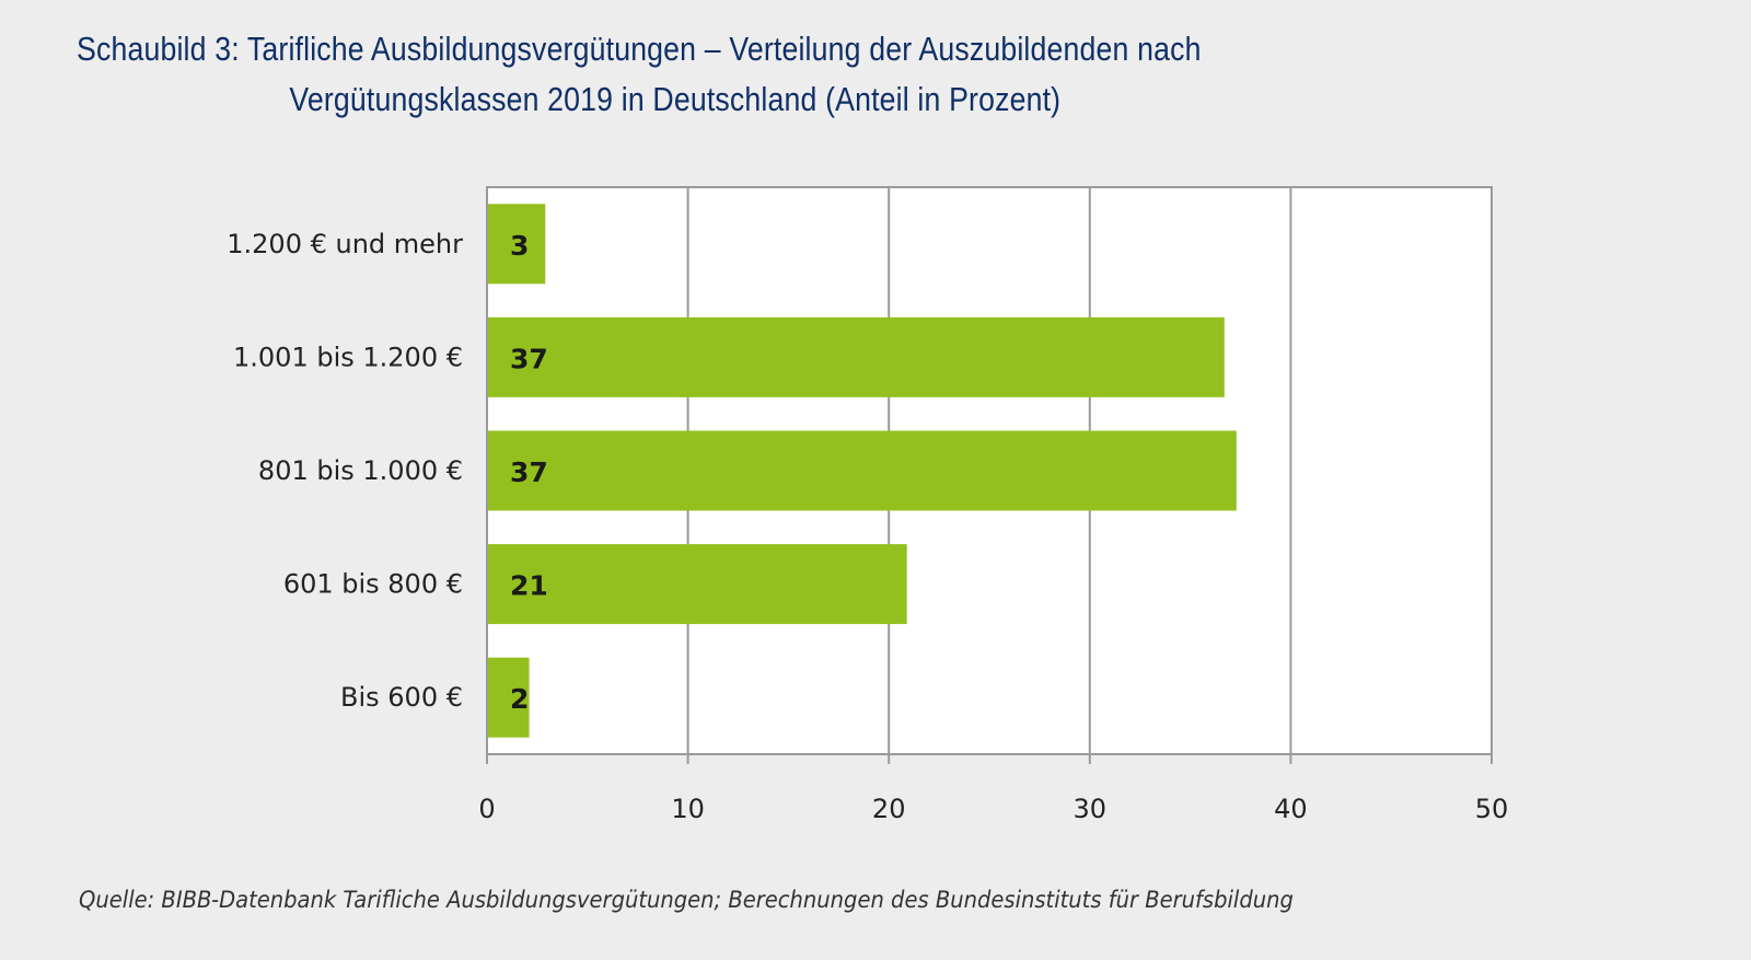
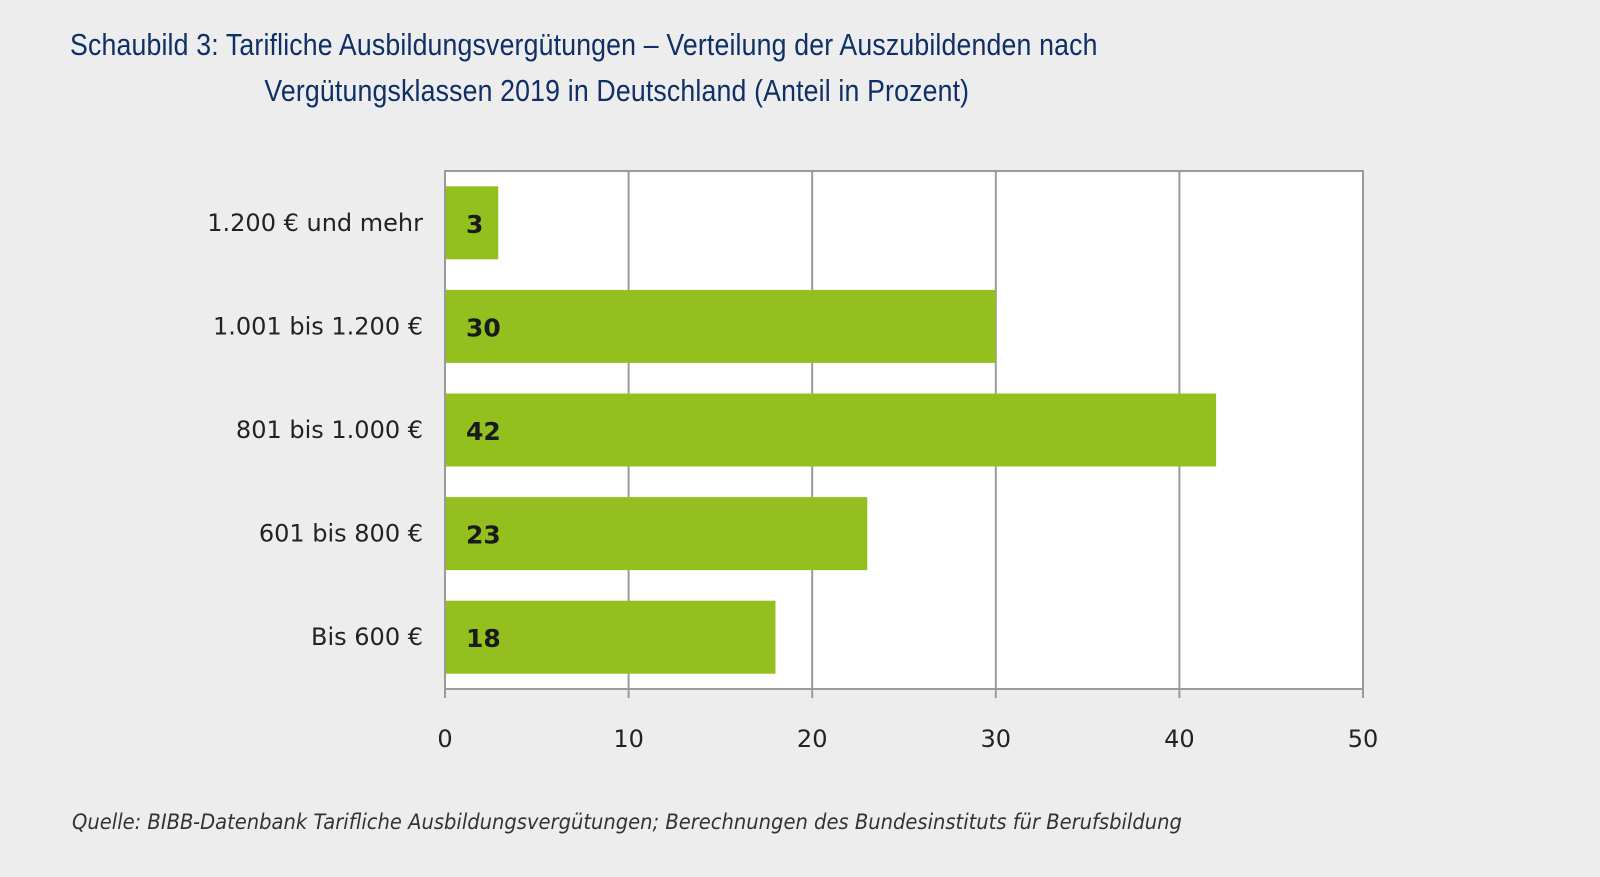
1.001 bis 1.200 €: 37 -> 30
801 bis 1.000 €: 37 -> 42
601 bis 800 €: 21 -> 23
Bis 600 €: 2 -> 18
